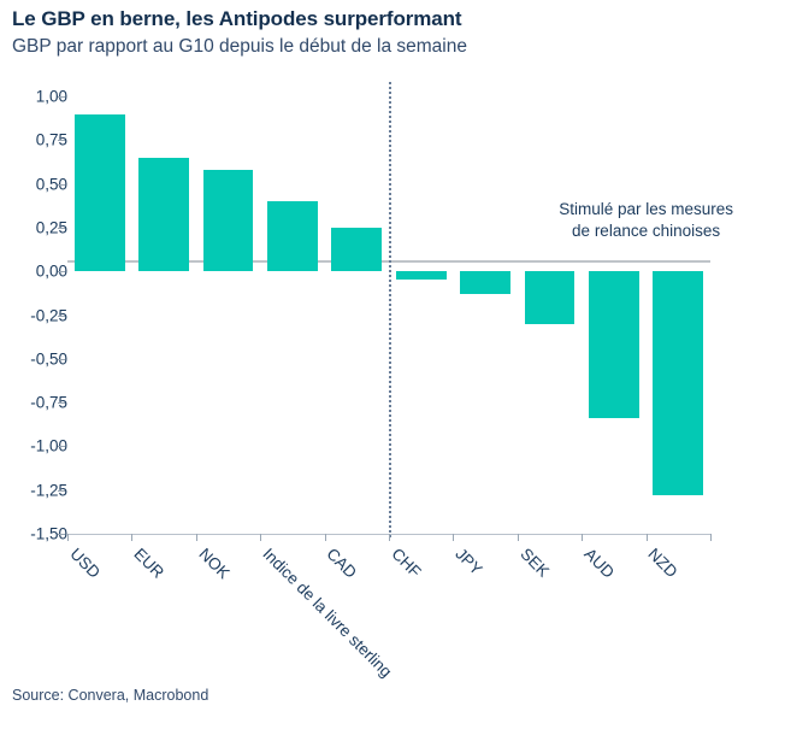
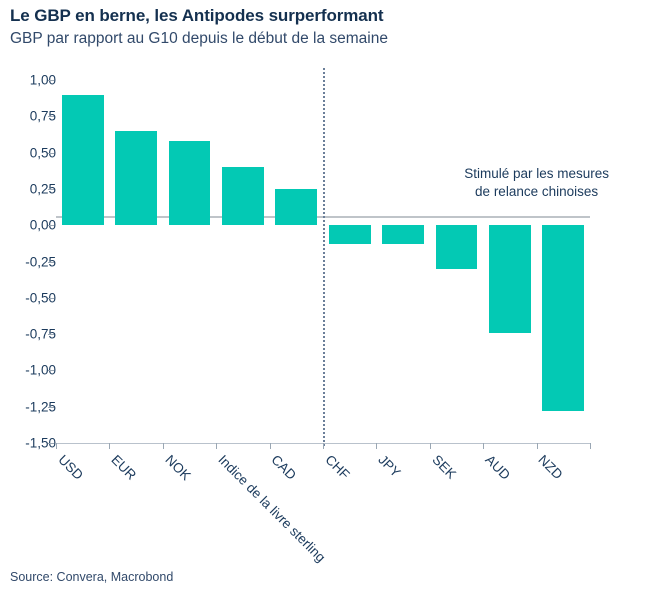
CHF: -0,05 -> -0,13
AUD: -0,84 -> -0,74
